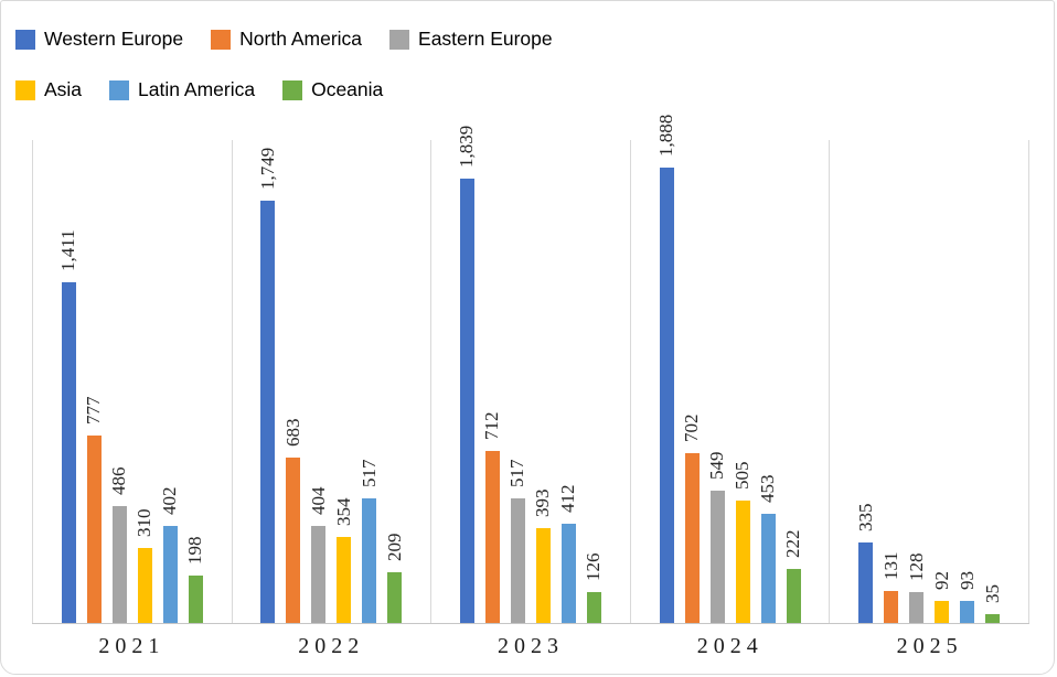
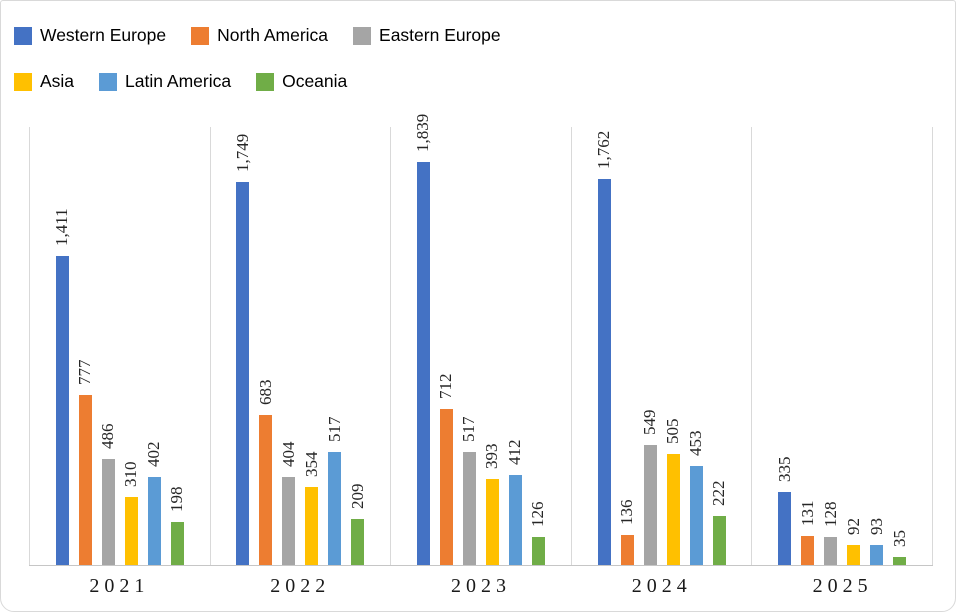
Western Europe/2024: 1,888 -> 1,762
North America/2024: 702 -> 136
